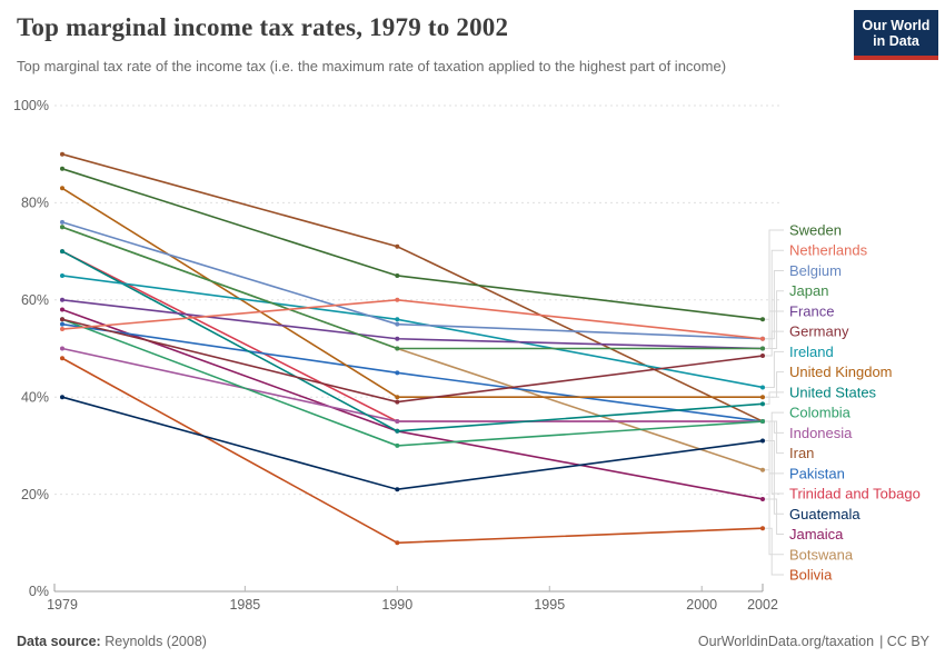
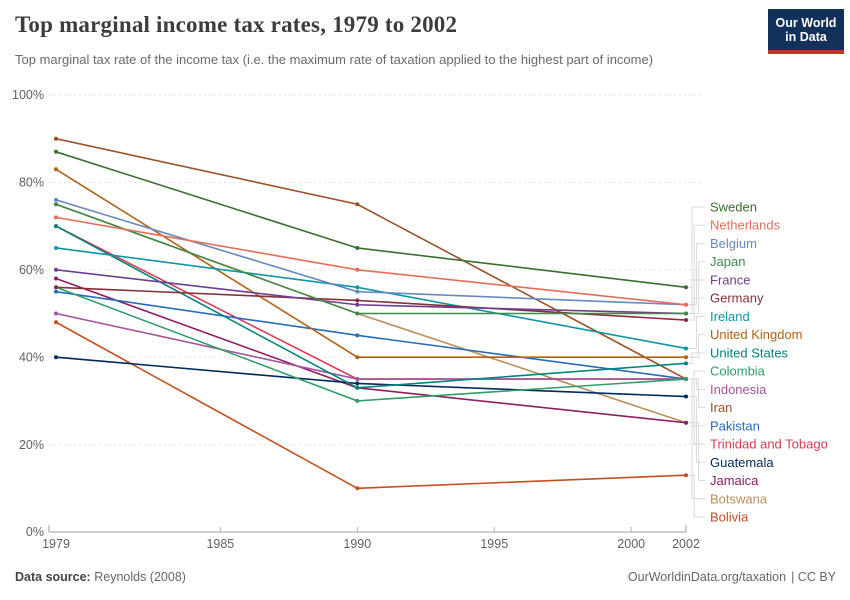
Netherlands/1979: 54% -> 72%
Germany/1990: 39% -> 53%
Iran/1990: 71% -> 75%
Guatemala/1990: 21% -> 34%
Jamaica/2002: 19% -> 25%
